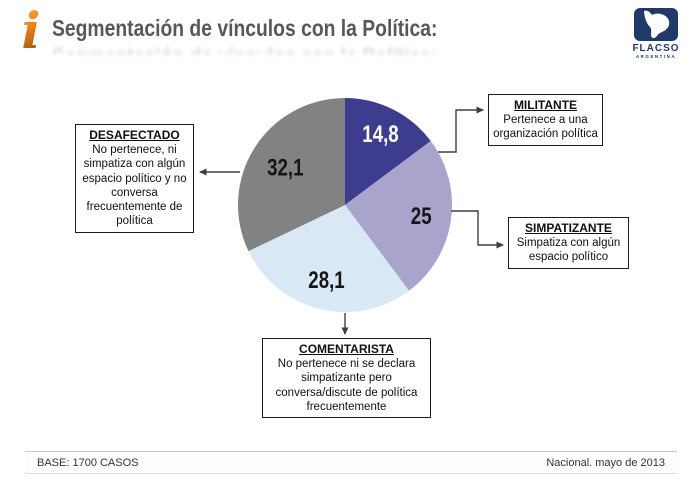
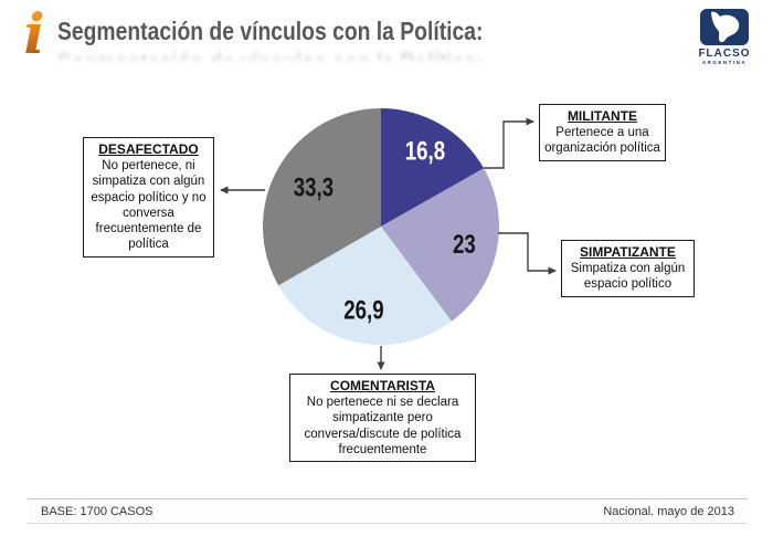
MILITANTE: 14,8 -> 16,8
SIMPATIZANTE: 25 -> 23
COMENTARISTA: 28,1 -> 26,9
DESAFECTADO: 32,1 -> 33,3
